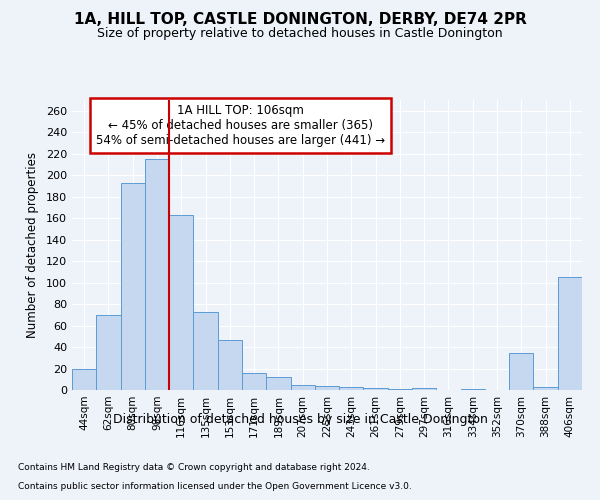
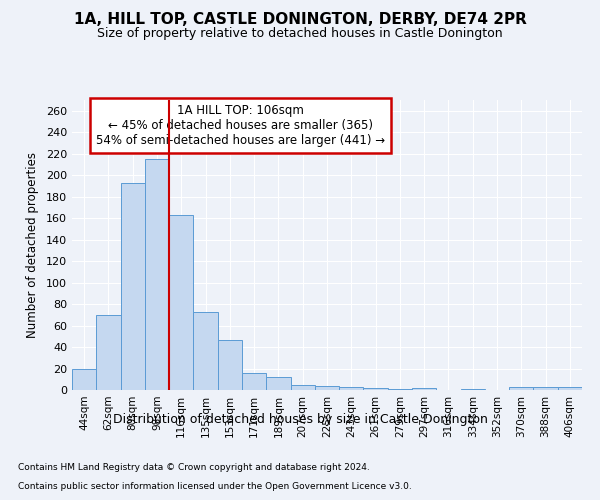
370sqm: 34 -> 3
406sqm: 105 -> 3
